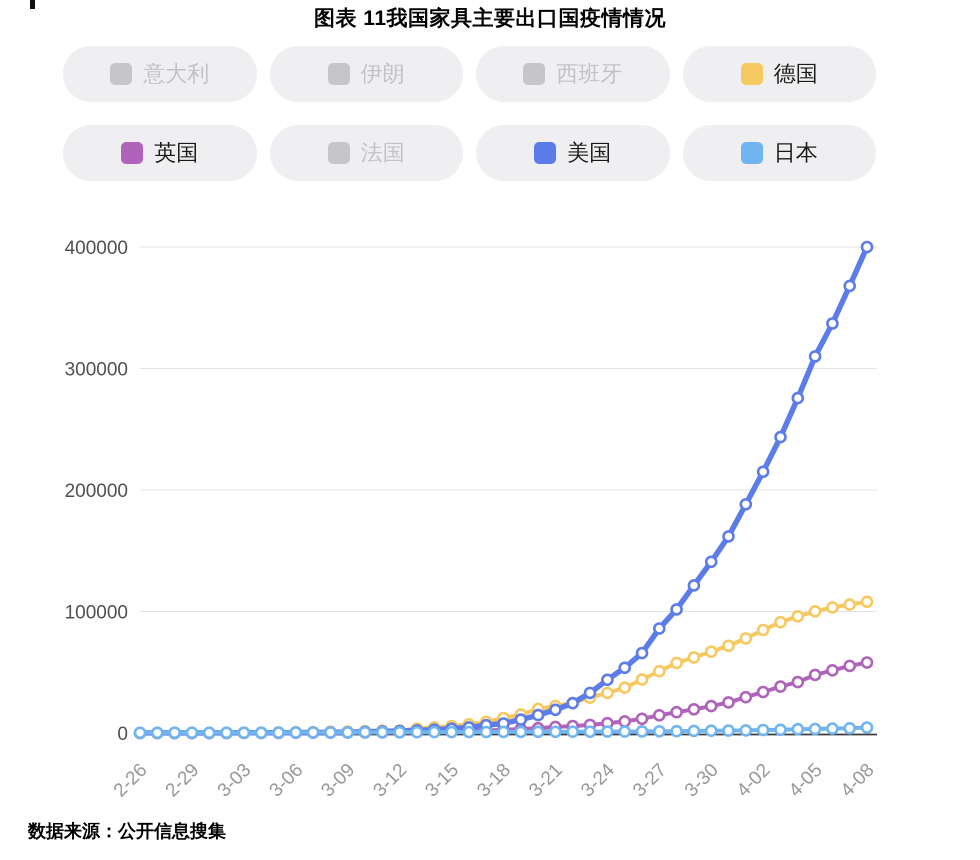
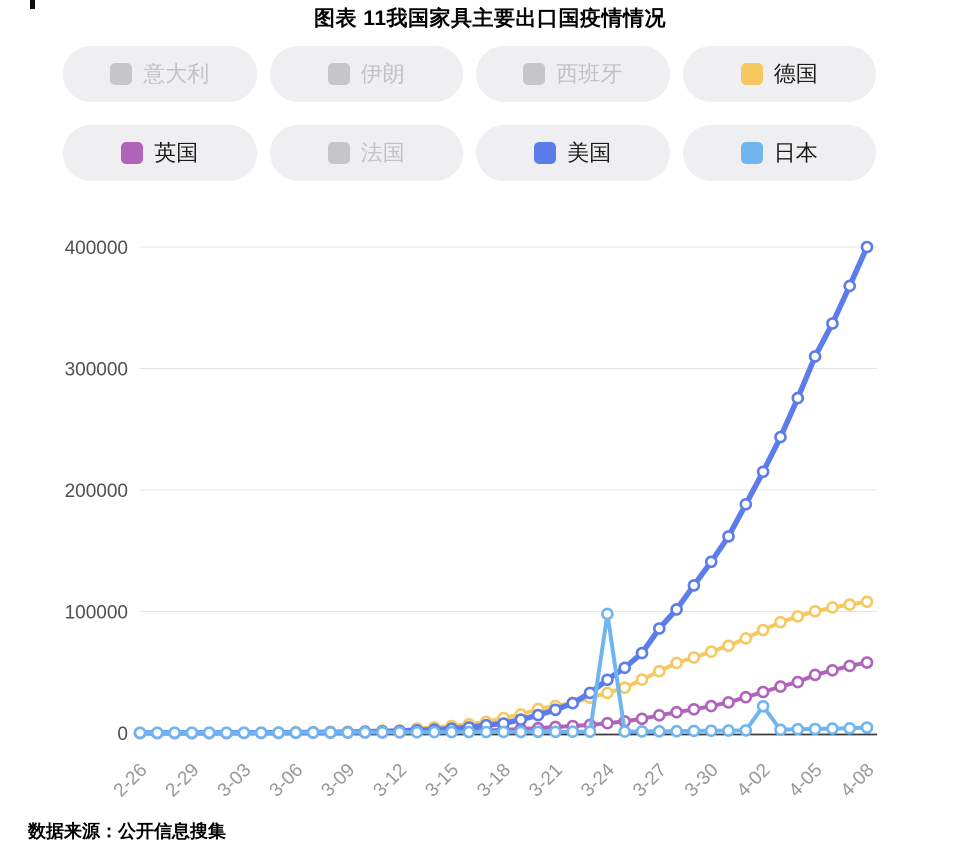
日本/3-24: 1000 -> 98000
日本/4-02: 2000 -> 22000
